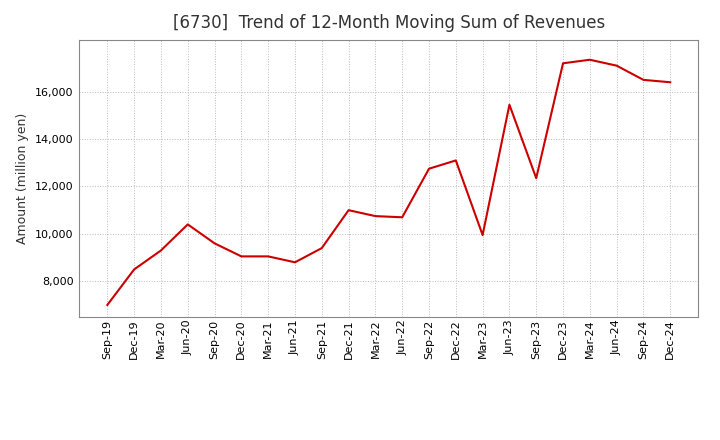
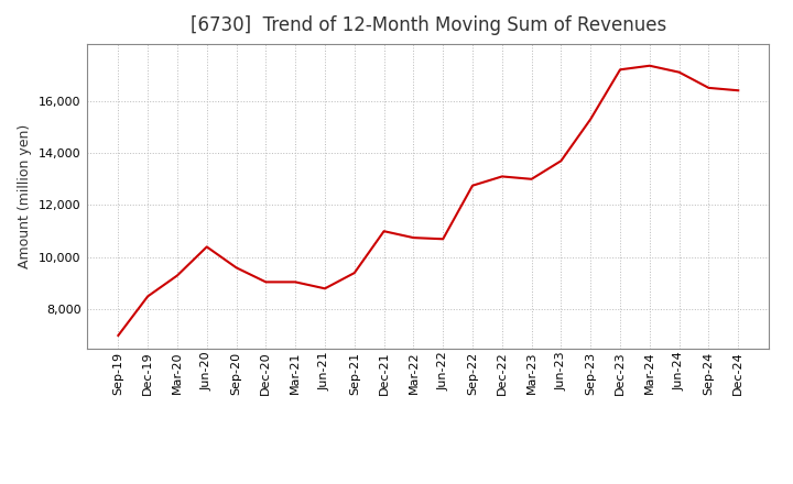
Mar-23: 9,950 -> 13,000
Jun-23: 15,450 -> 13,700
Sep-23: 12,350 -> 15,300
